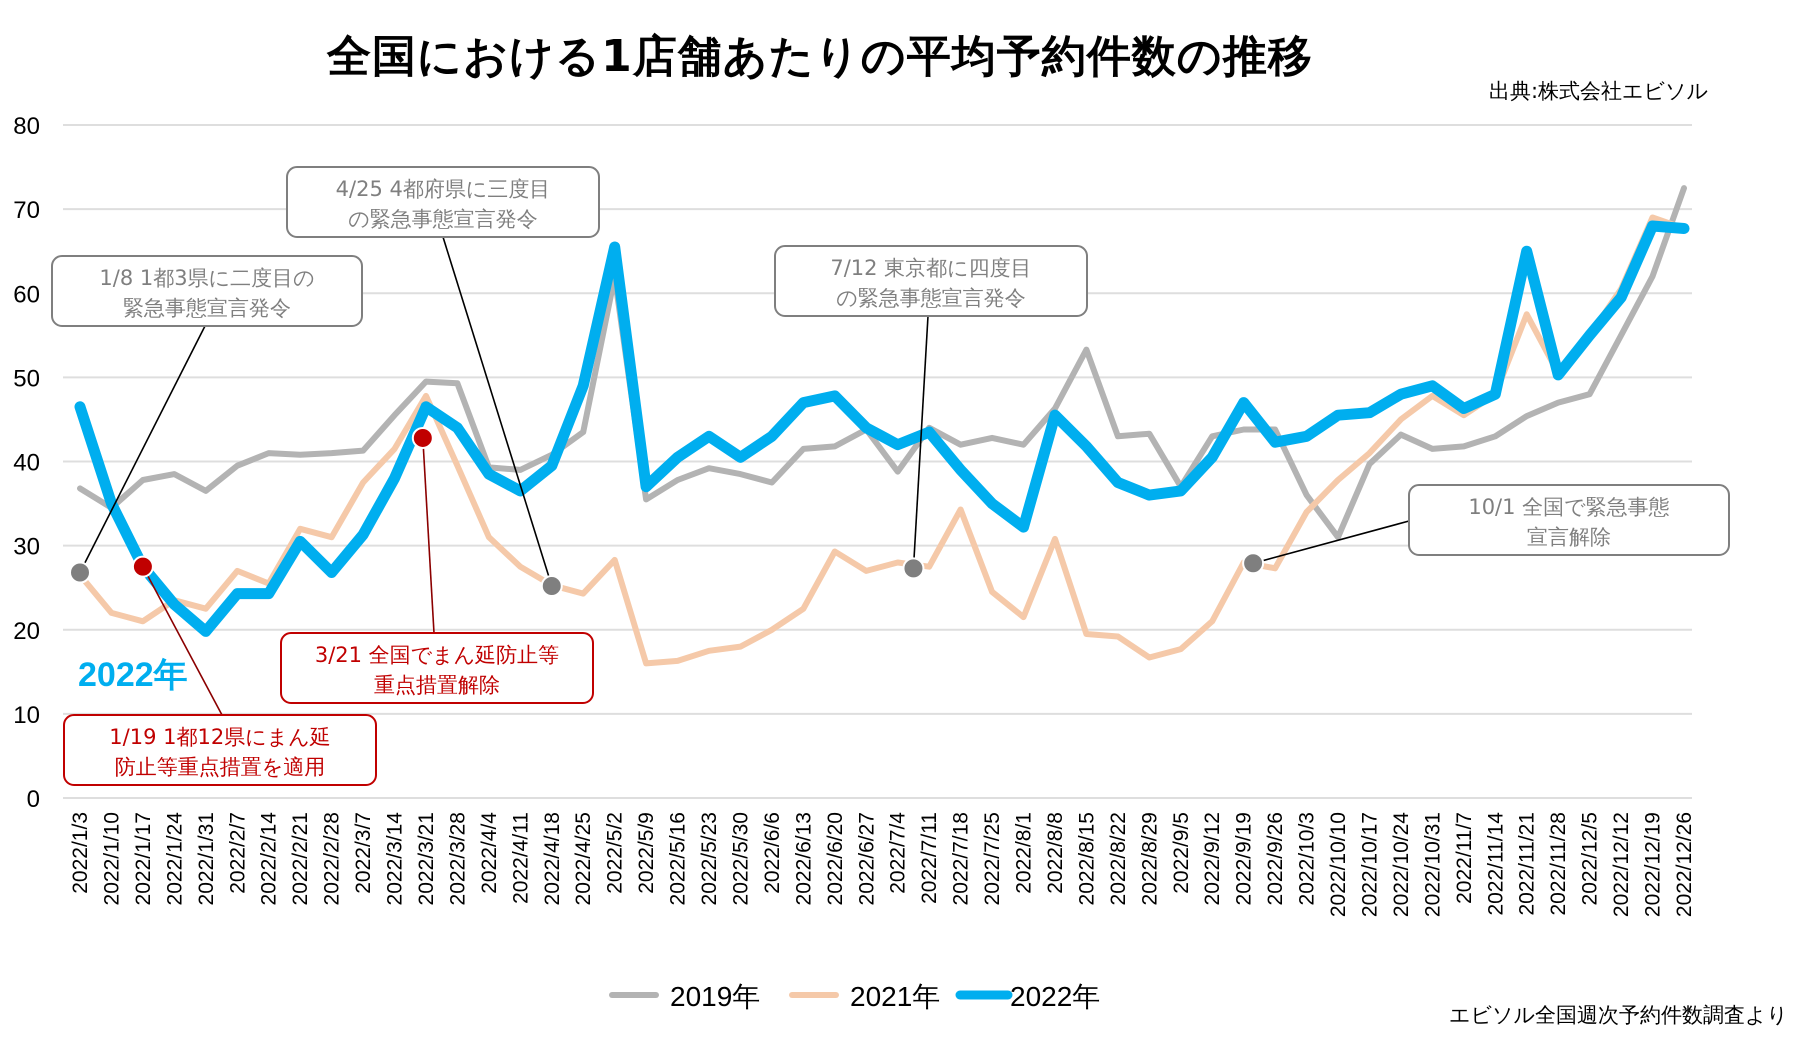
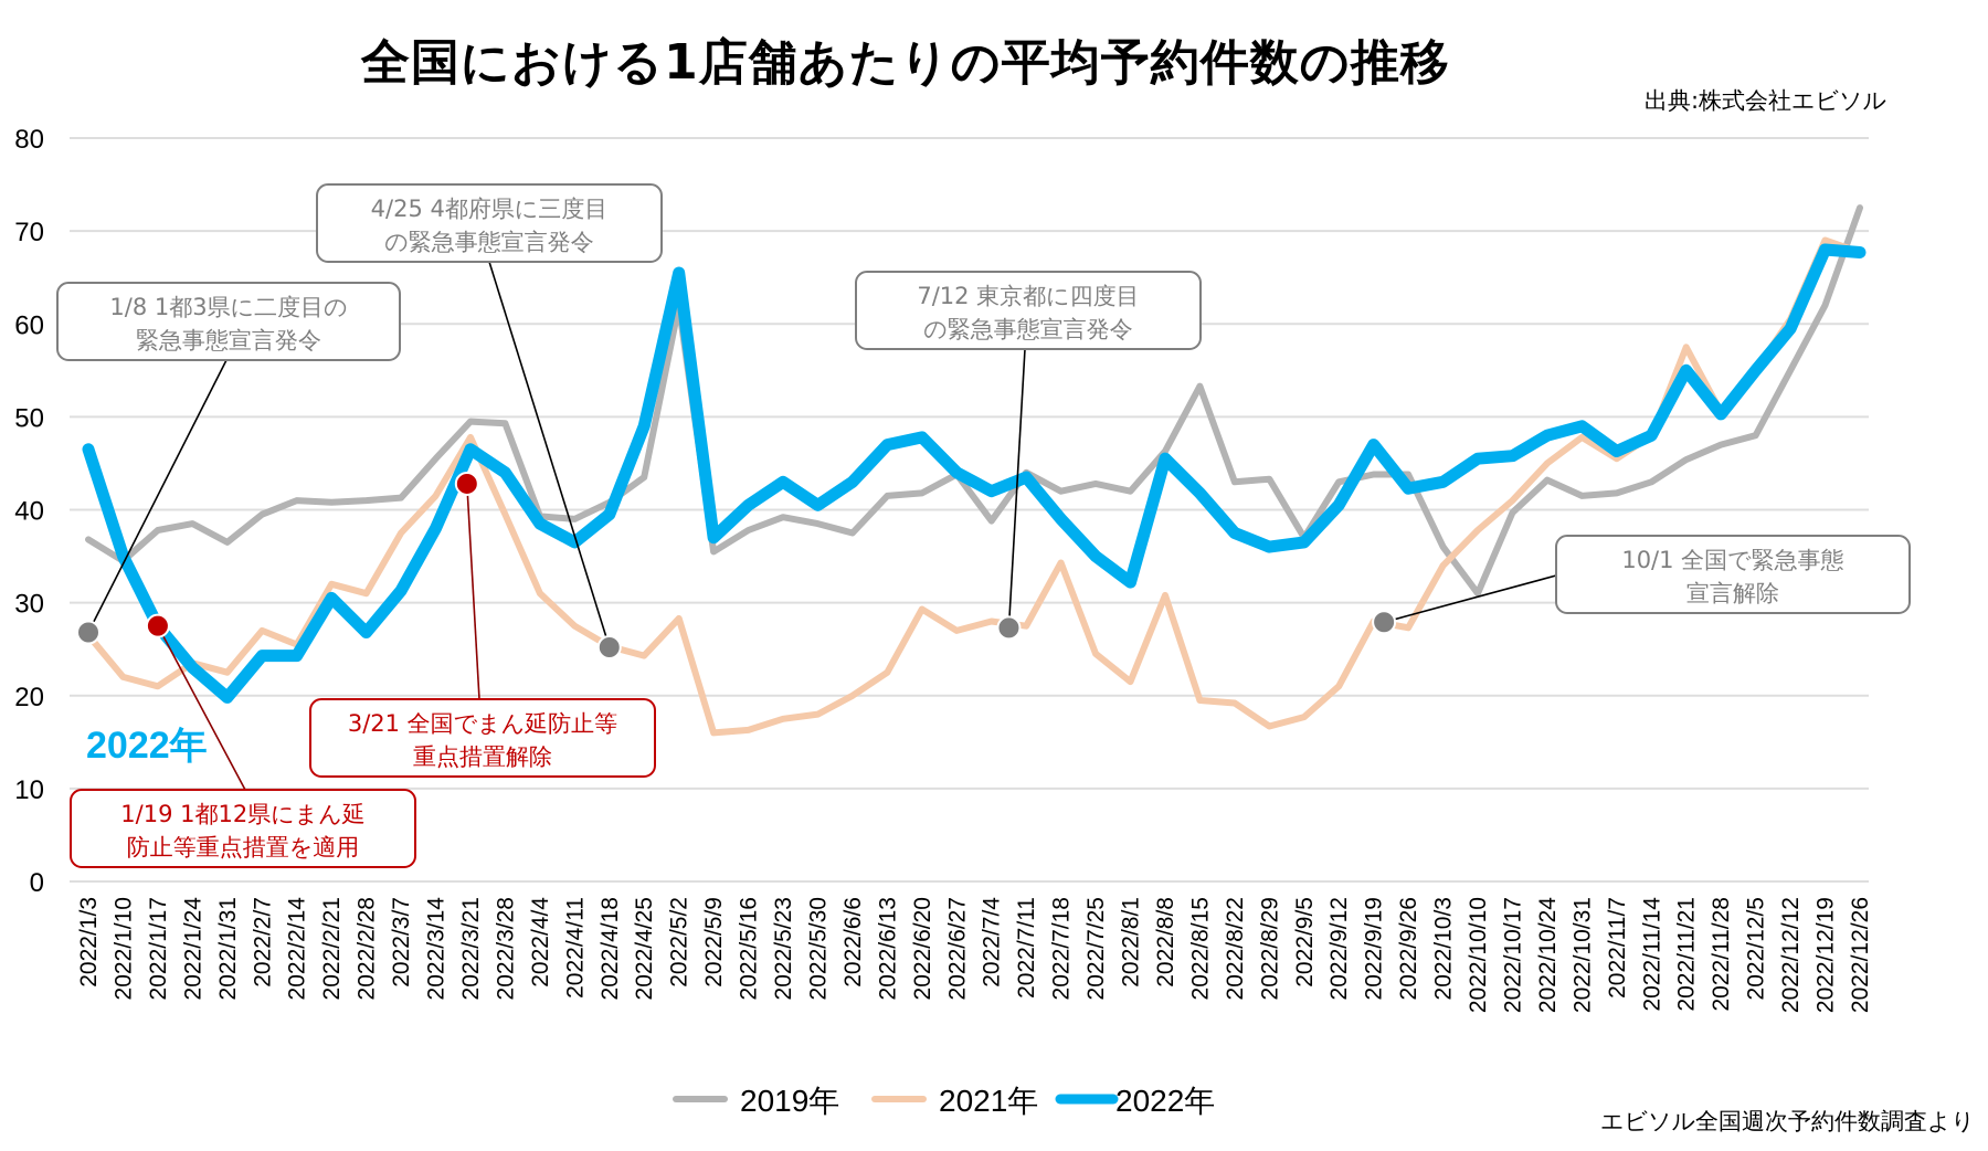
2022年/2022/11/21: 65 -> 55
